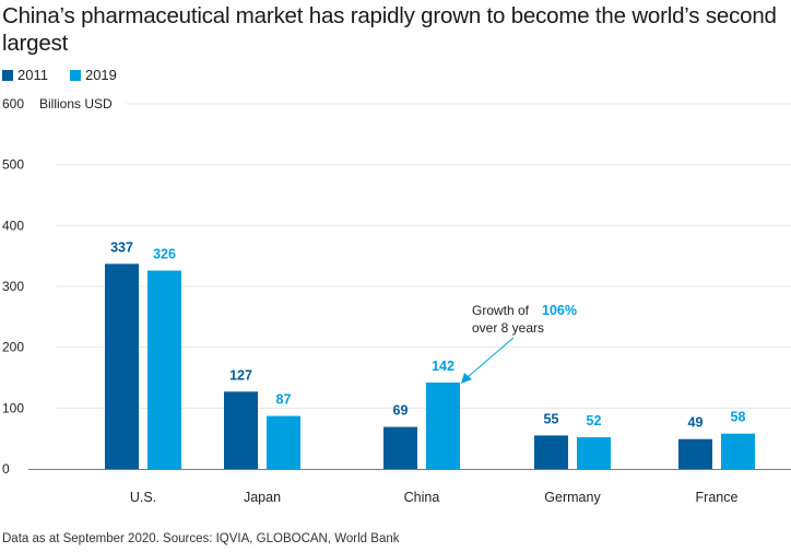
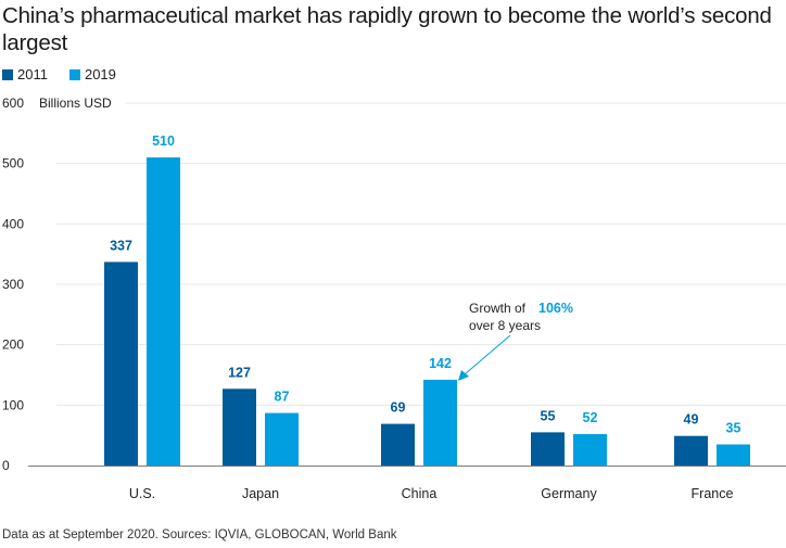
2019/U.S.: 326 -> 510
2019/France: 58 -> 35
